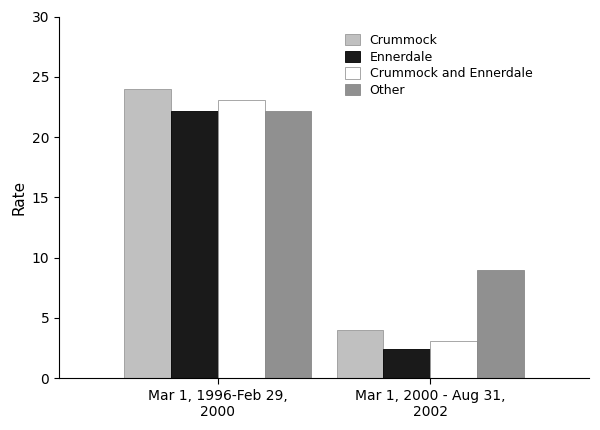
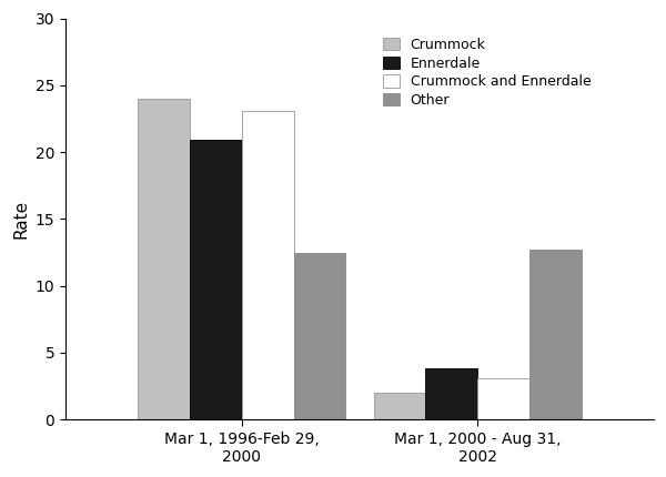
Ennerdale/Mar 1, 1996-Feb 29, 2000: 22.2 -> 20.9
Other/Mar 1, 1996-Feb 29, 2000: 22.2 -> 12.5
Crummock/Mar 1, 2000 - Aug 31, 2002: 4 -> 2
Ennerdale/Mar 1, 2000 - Aug 31, 2002: 2.4 -> 3.8
Other/Mar 1, 2000 - Aug 31, 2002: 9.0 -> 12.7
